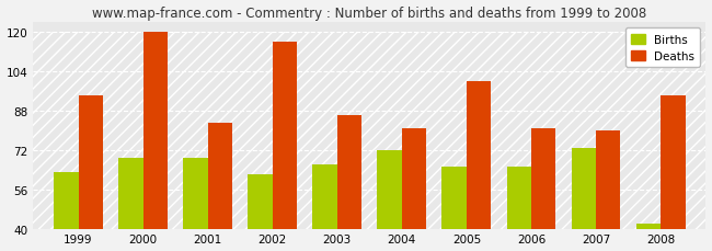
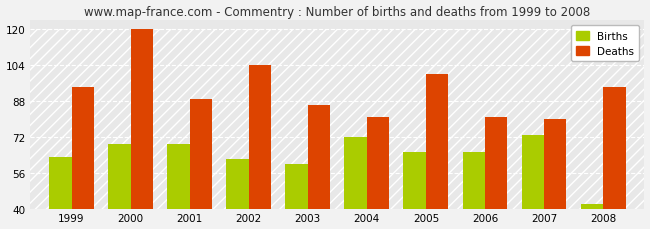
Deaths/2001: 83 -> 89
Deaths/2002: 116 -> 104
Births/2003: 66 -> 60
